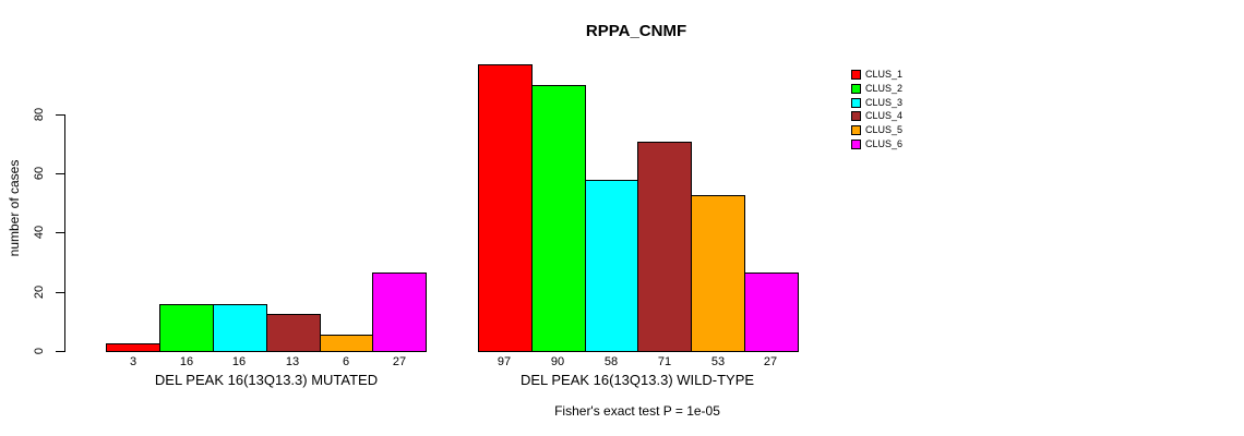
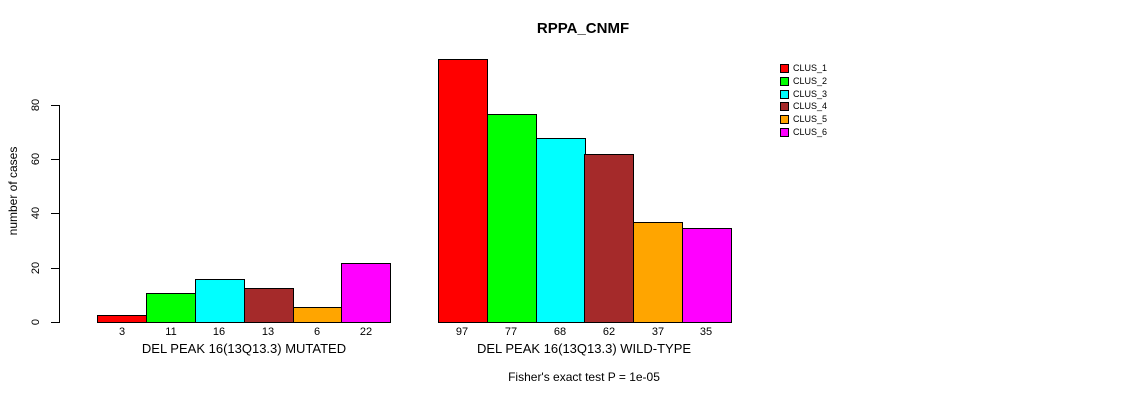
CLUS_2/DEL PEAK 16(13Q13.3) MUTATED: 16 -> 11
CLUS_6/DEL PEAK 16(13Q13.3) MUTATED: 27 -> 22
CLUS_2/DEL PEAK 16(13Q13.3) WILD-TYPE: 90 -> 77
CLUS_3/DEL PEAK 16(13Q13.3) WILD-TYPE: 58 -> 68
CLUS_4/DEL PEAK 16(13Q13.3) WILD-TYPE: 71 -> 62
CLUS_5/DEL PEAK 16(13Q13.3) WILD-TYPE: 53 -> 37
CLUS_6/DEL PEAK 16(13Q13.3) WILD-TYPE: 27 -> 35
